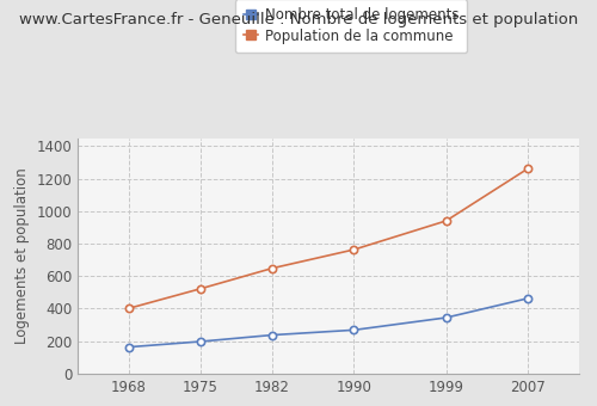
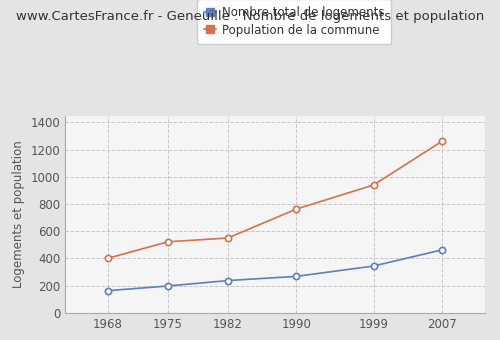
Population de la commune/1982: 650 -> 550
